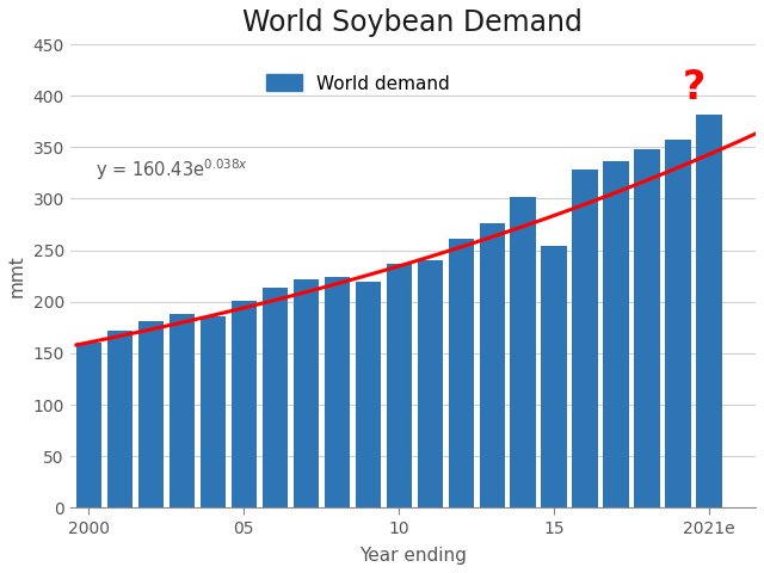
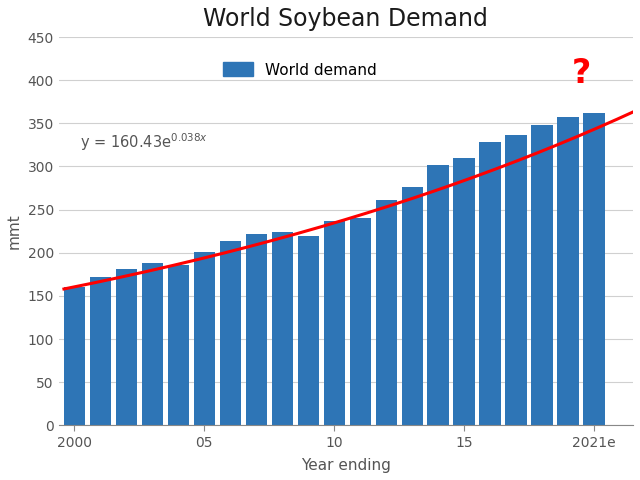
World demand/15: 254 -> 310
World demand/2021e: 382 -> 362
